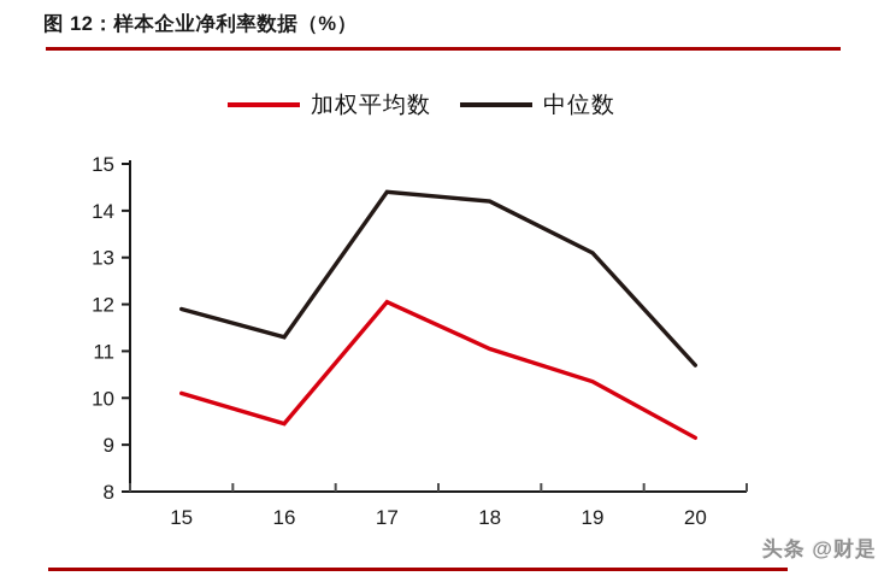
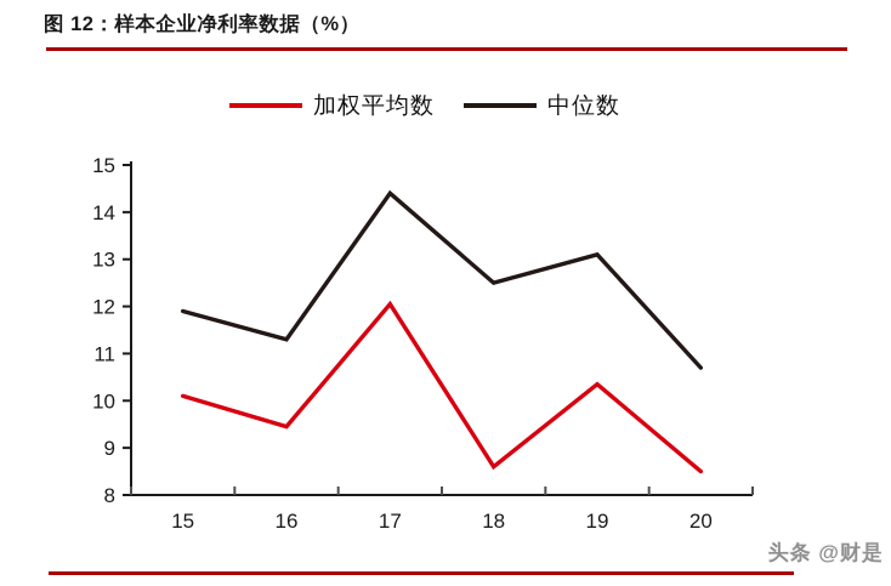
加权平均数/18: 11.1 -> 8.6
中位数/18: 14.2 -> 12.5
加权平均数/20: 9.2 -> 8.5
